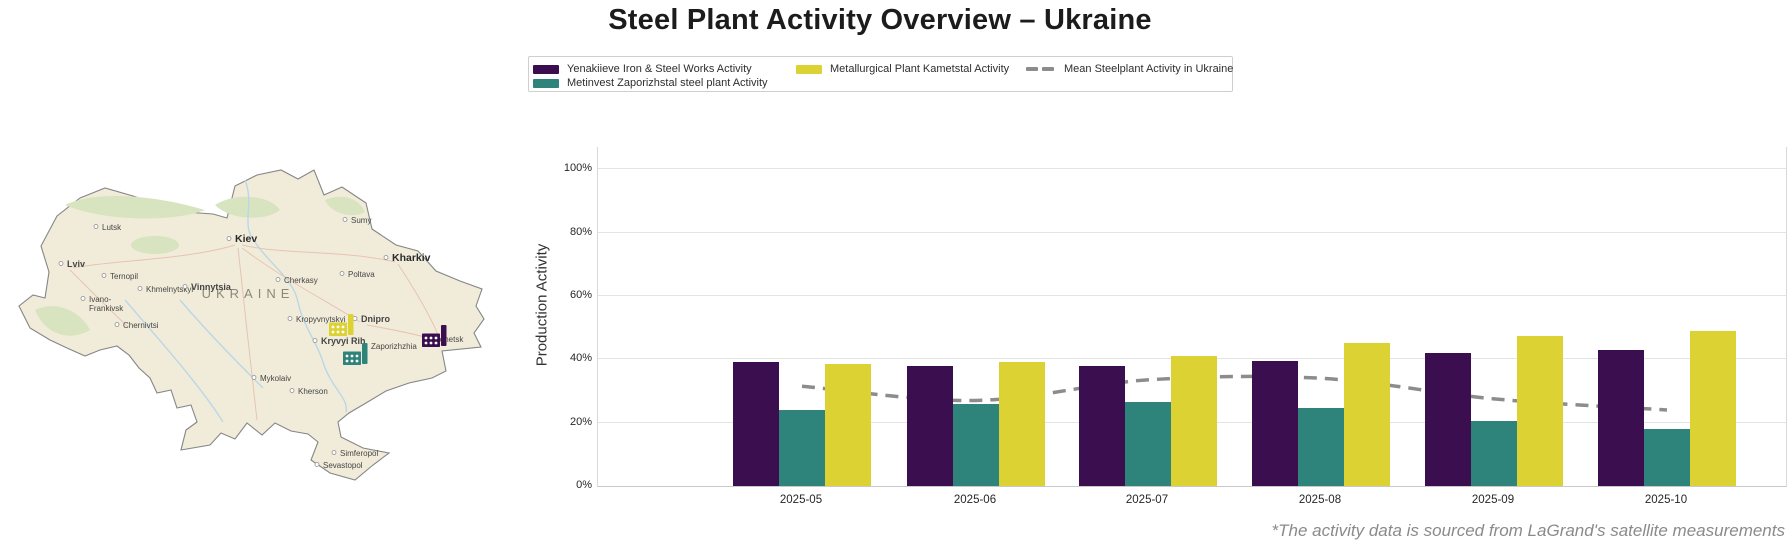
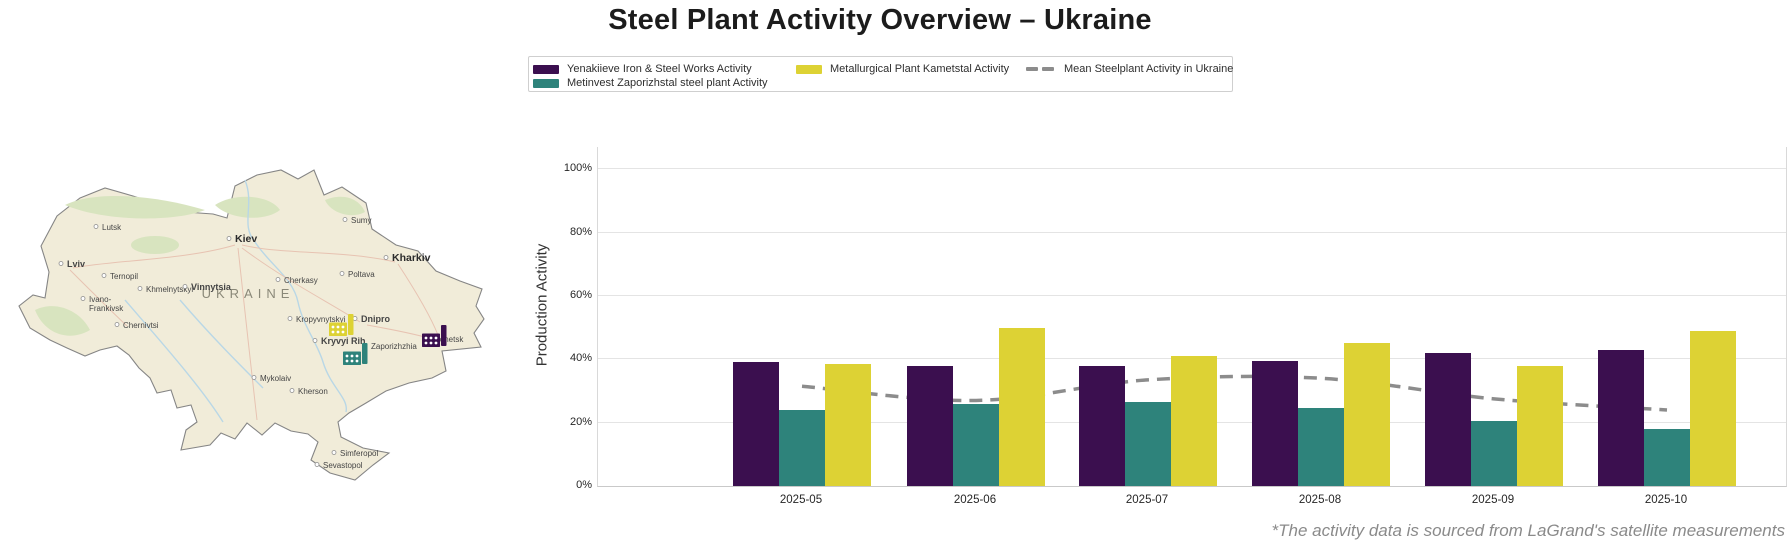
Metallurgical Plant Kametstal Activity/2025-06: 39% -> 50%
Metallurgical Plant Kametstal Activity/2025-09: 48% -> 38%
